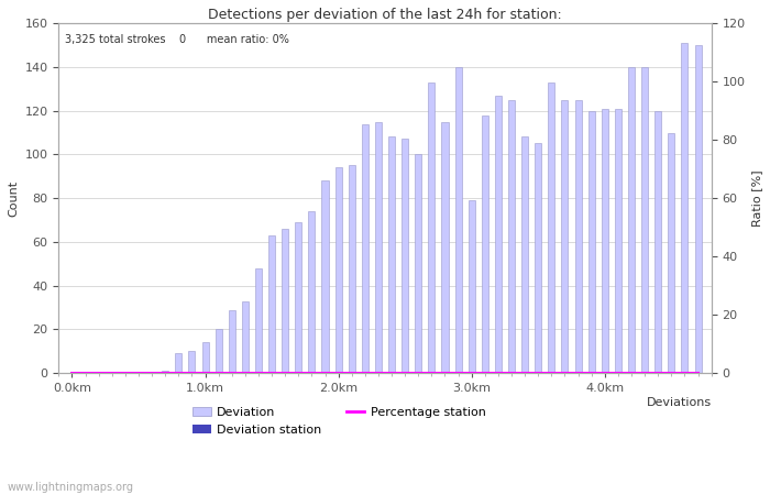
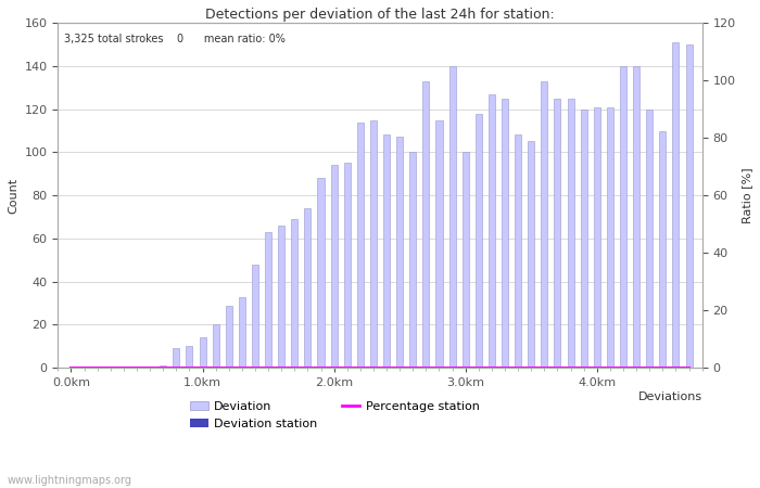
Deviation/3.0km: 79 -> 100
